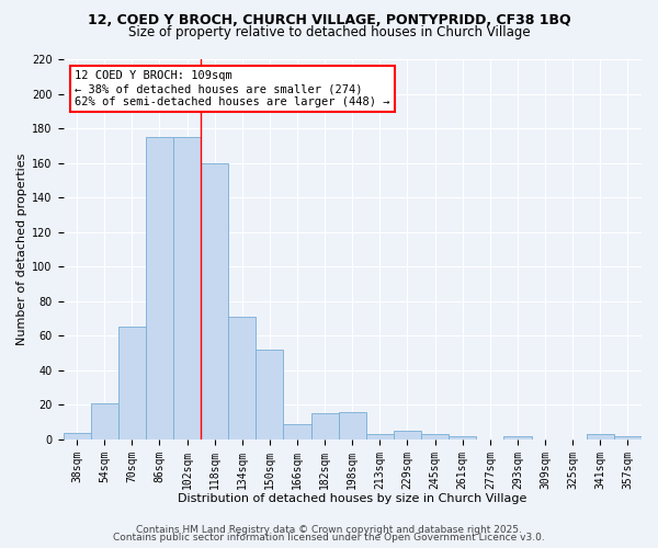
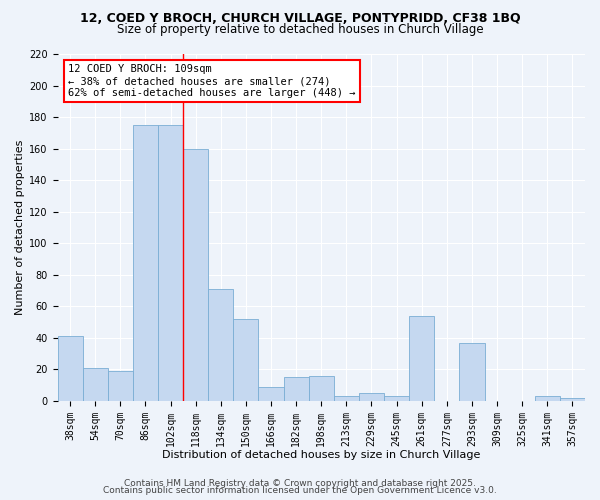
38sqm: 4 -> 41
70sqm: 65 -> 19
261sqm: 2 -> 54
293sqm: 2 -> 37
